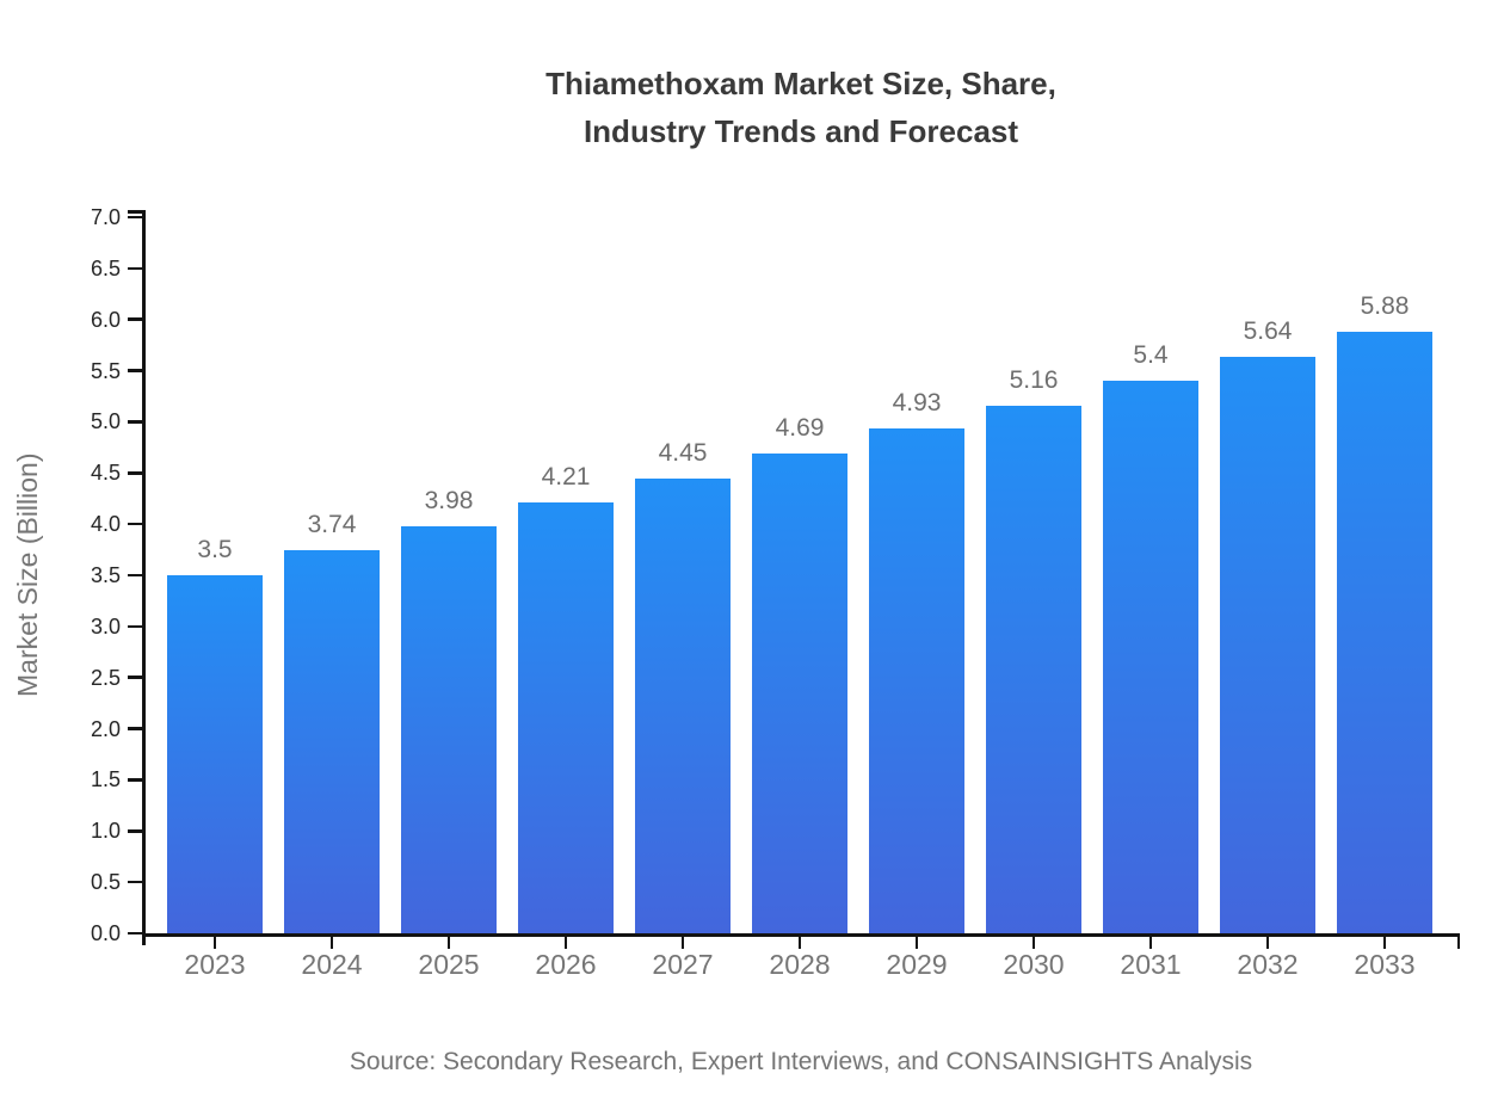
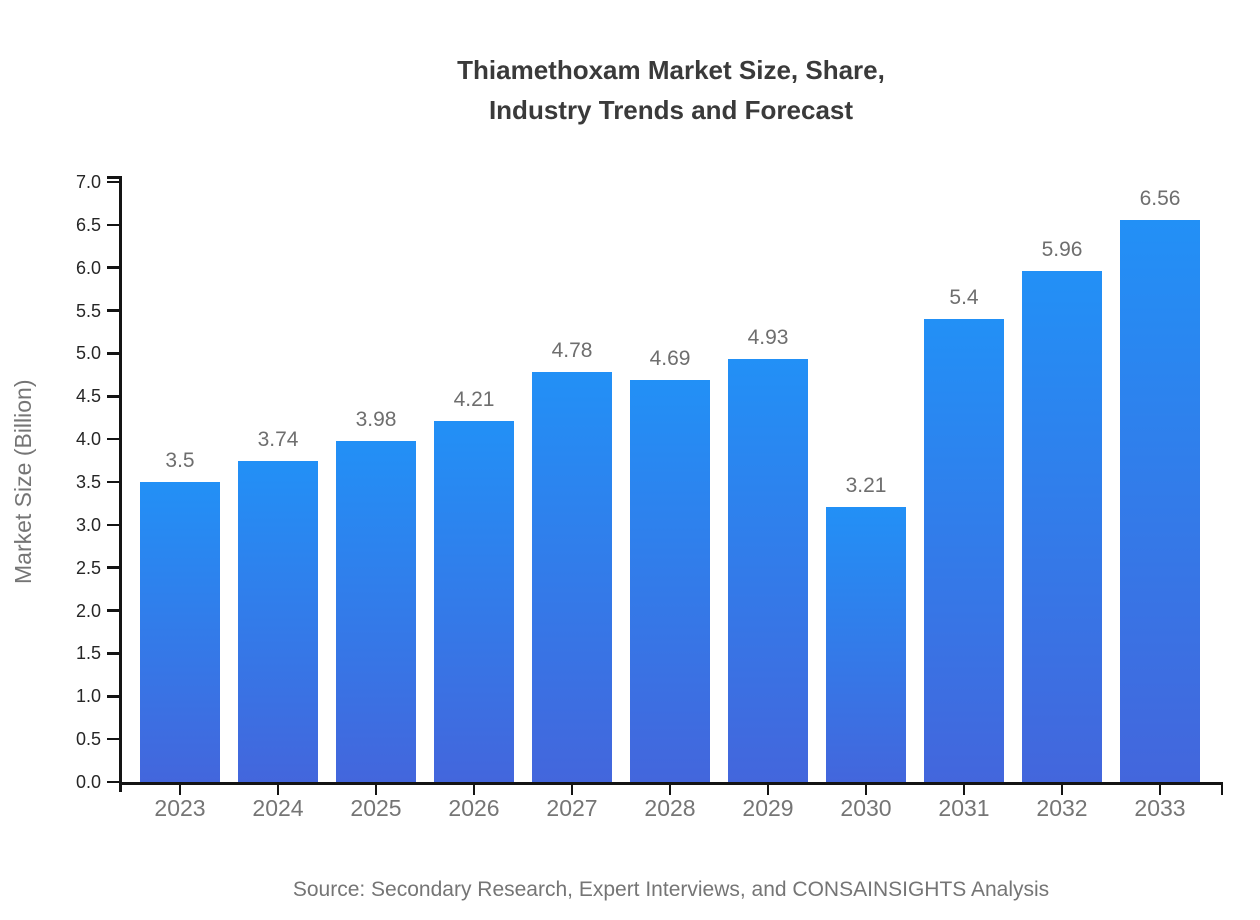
2027: 4.45 -> 4.78
2030: 5.16 -> 3.21
2032: 5.64 -> 5.96
2033: 5.88 -> 6.56
